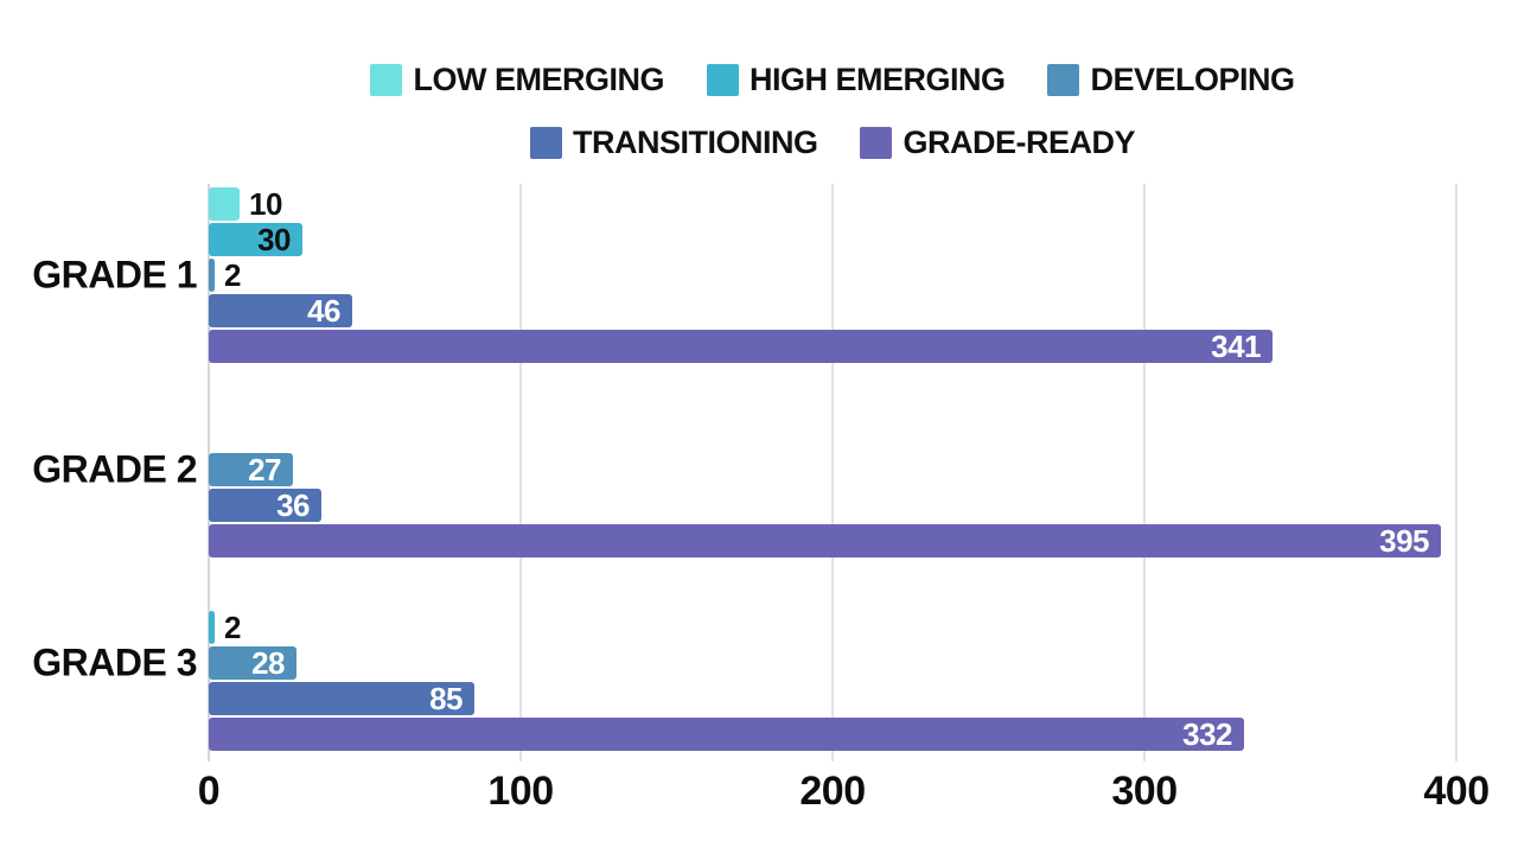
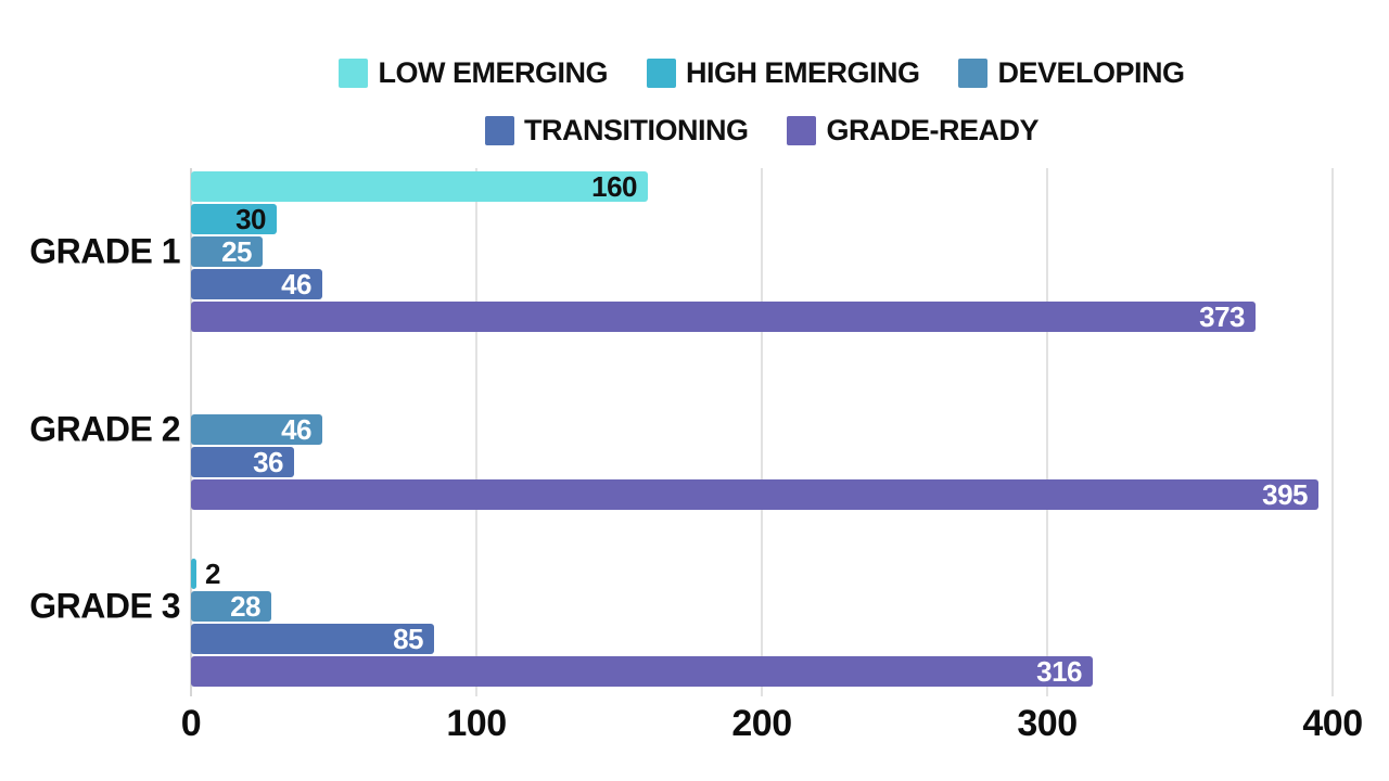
LOW EMERGING/GRADE 1: 10 -> 160
DEVELOPING/GRADE 1: 2 -> 25
GRADE-READY/GRADE 1: 341 -> 373
DEVELOPING/GRADE 2: 27 -> 46
GRADE-READY/GRADE 3: 332 -> 316
